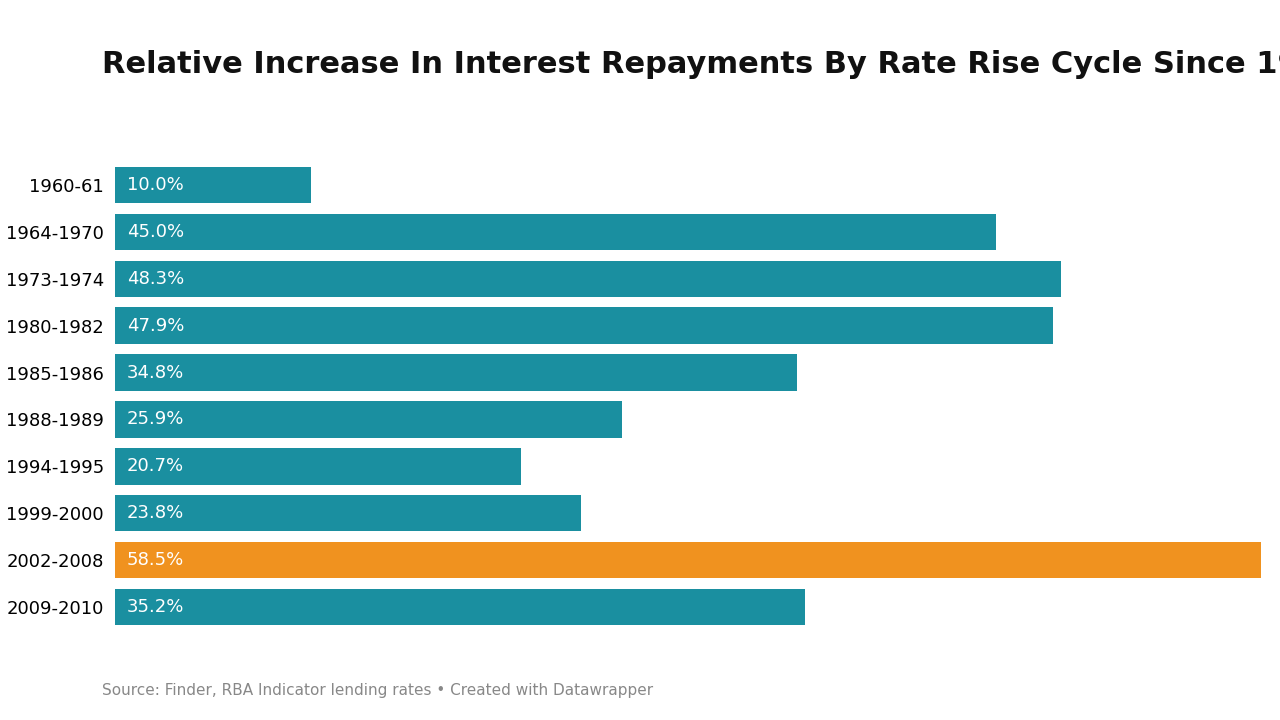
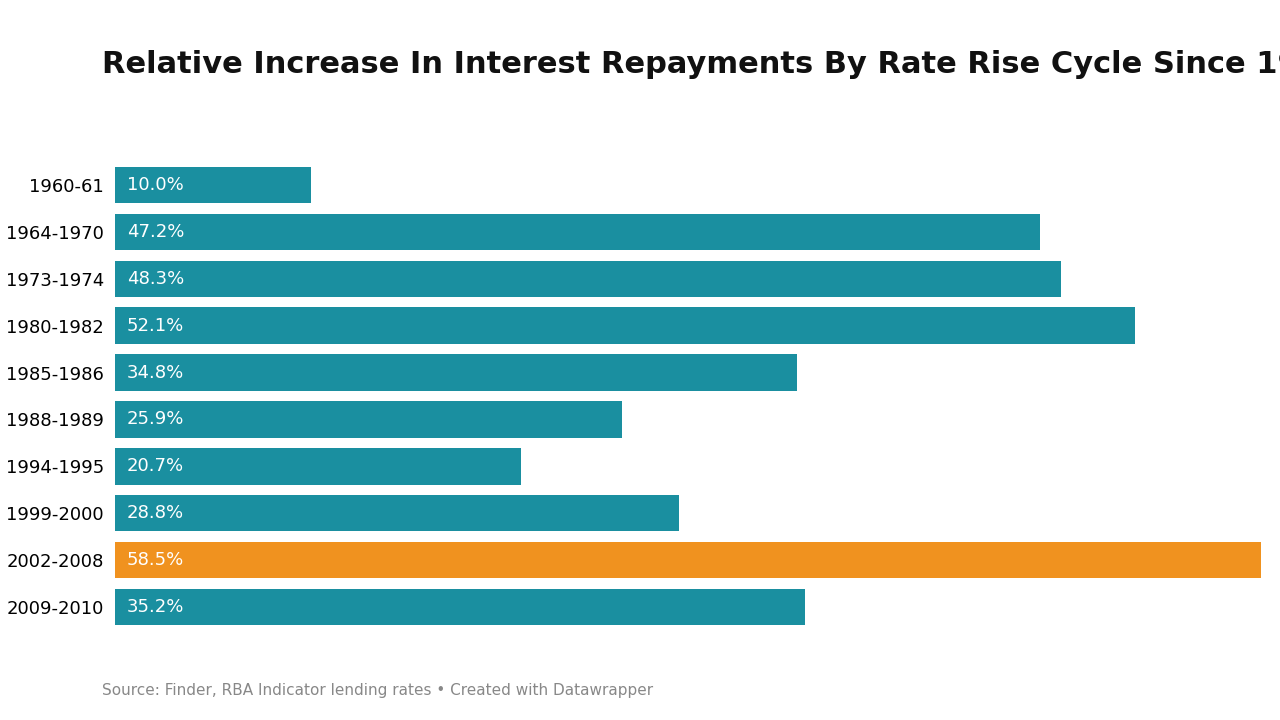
1964-1970: 45.0% -> 47.2%
1980-1982: 47.9% -> 52.1%
1999-2000: 23.8% -> 28.8%
